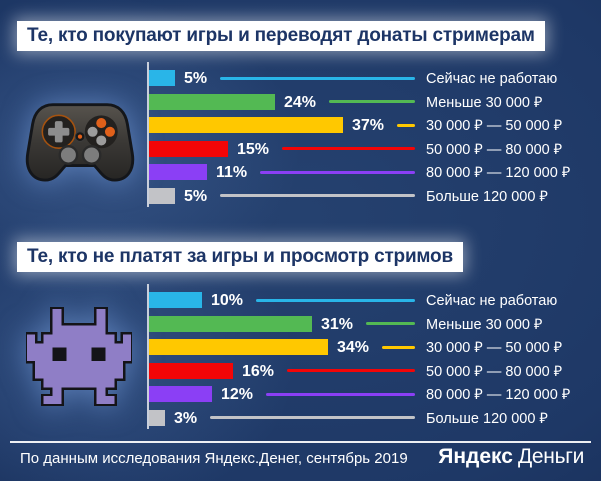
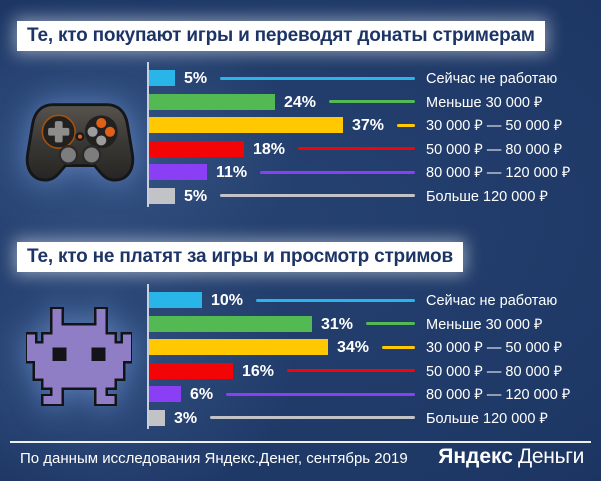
Те, кто покупают игры и переводят донаты стримерам/50 000 ₽ — 80 000 ₽: 15% -> 18%
Те, кто не платят за игры и просмотр стримов/80 000 ₽ — 120 000 ₽: 12% -> 6%
